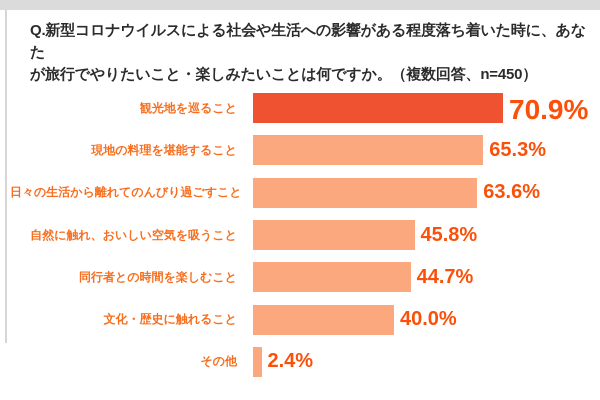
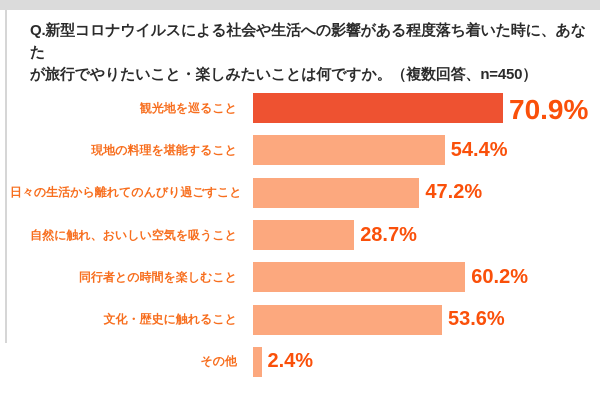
現地の料理を堪能すること: 65.3% -> 54.4%
日々の生活から離れてのんびり過ごすこと: 63.6% -> 47.2%
自然に触れ、おいしい空気を吸うこと: 45.8% -> 28.7%
同行者との時間を楽しむこと: 44.7% -> 60.2%
文化・歴史に触れること: 40.0% -> 53.6%
